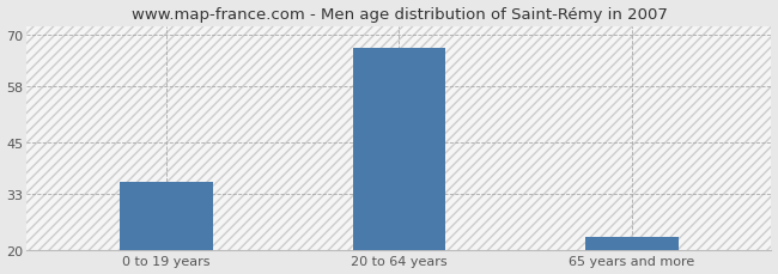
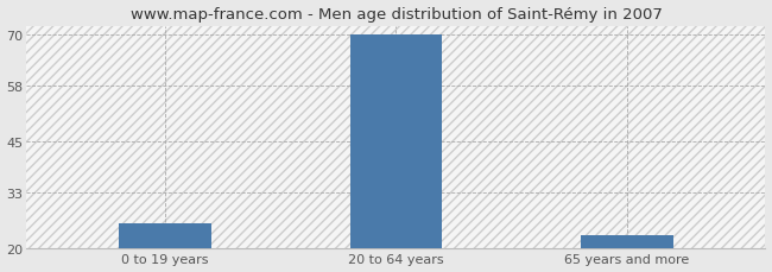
0 to 19 years: 36 -> 26
20 to 64 years: 67 -> 70
